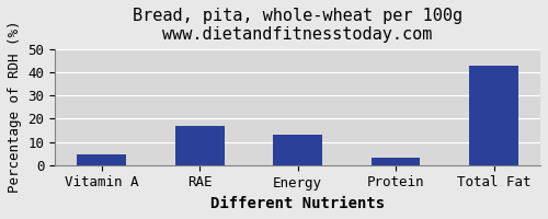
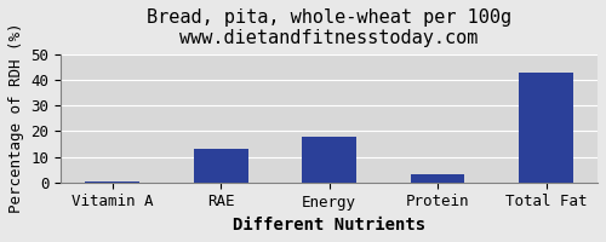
Vitamin A: 4.5 -> 0.3
RAE: 17.0 -> 13.0
Energy: 13.0 -> 18.0
